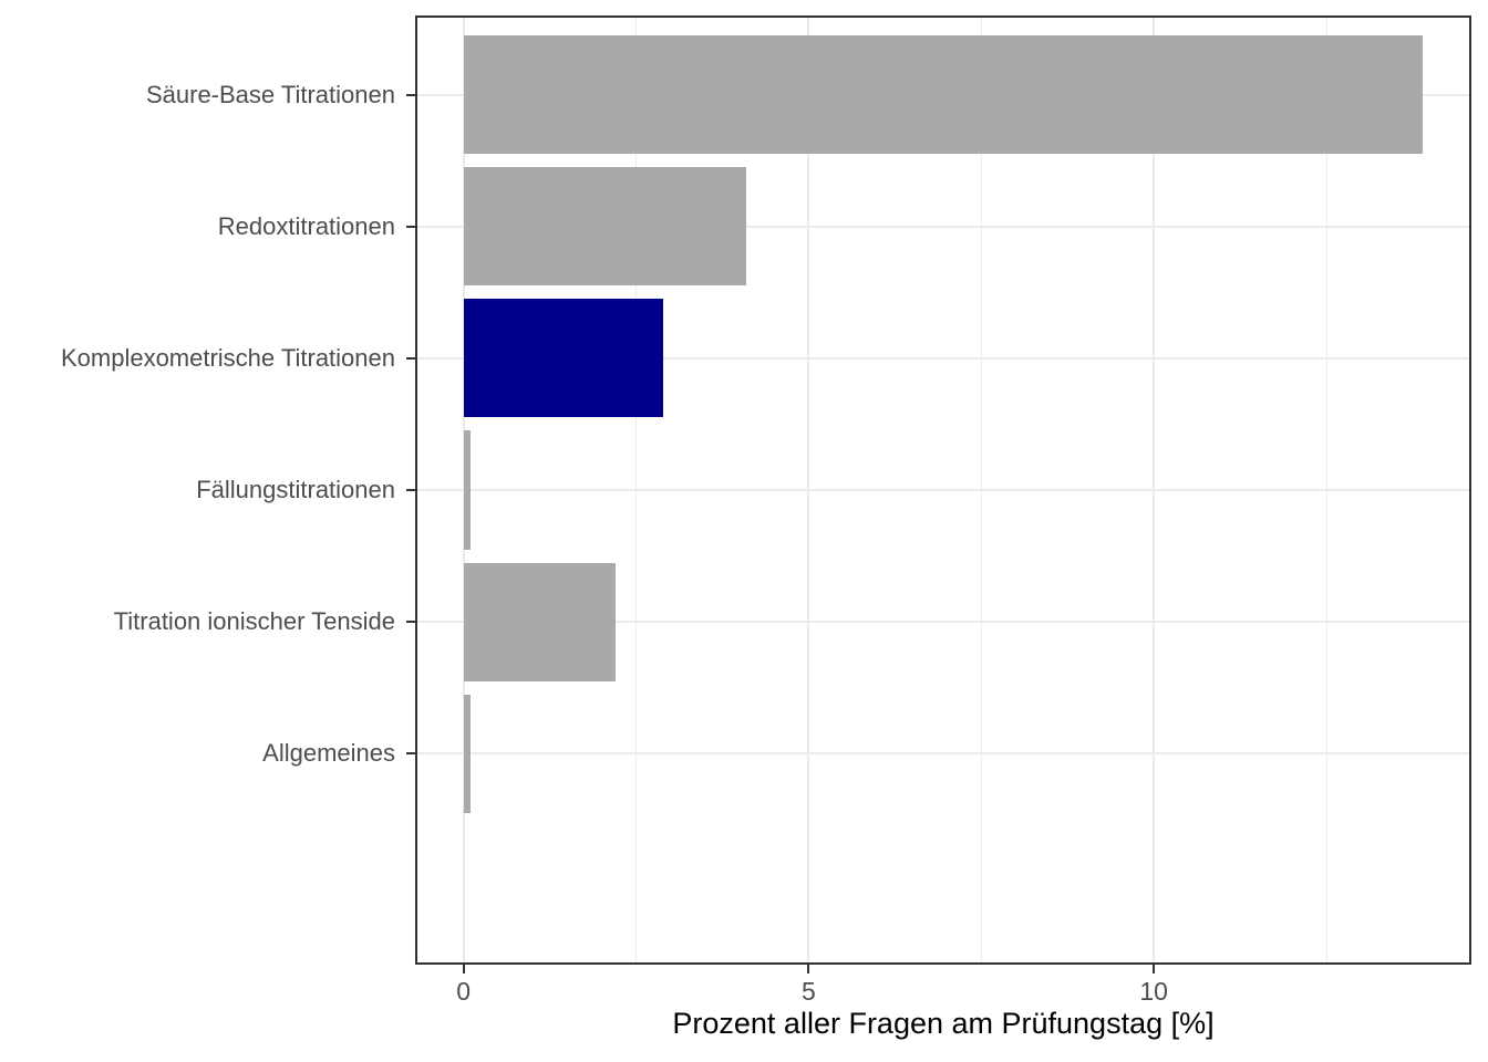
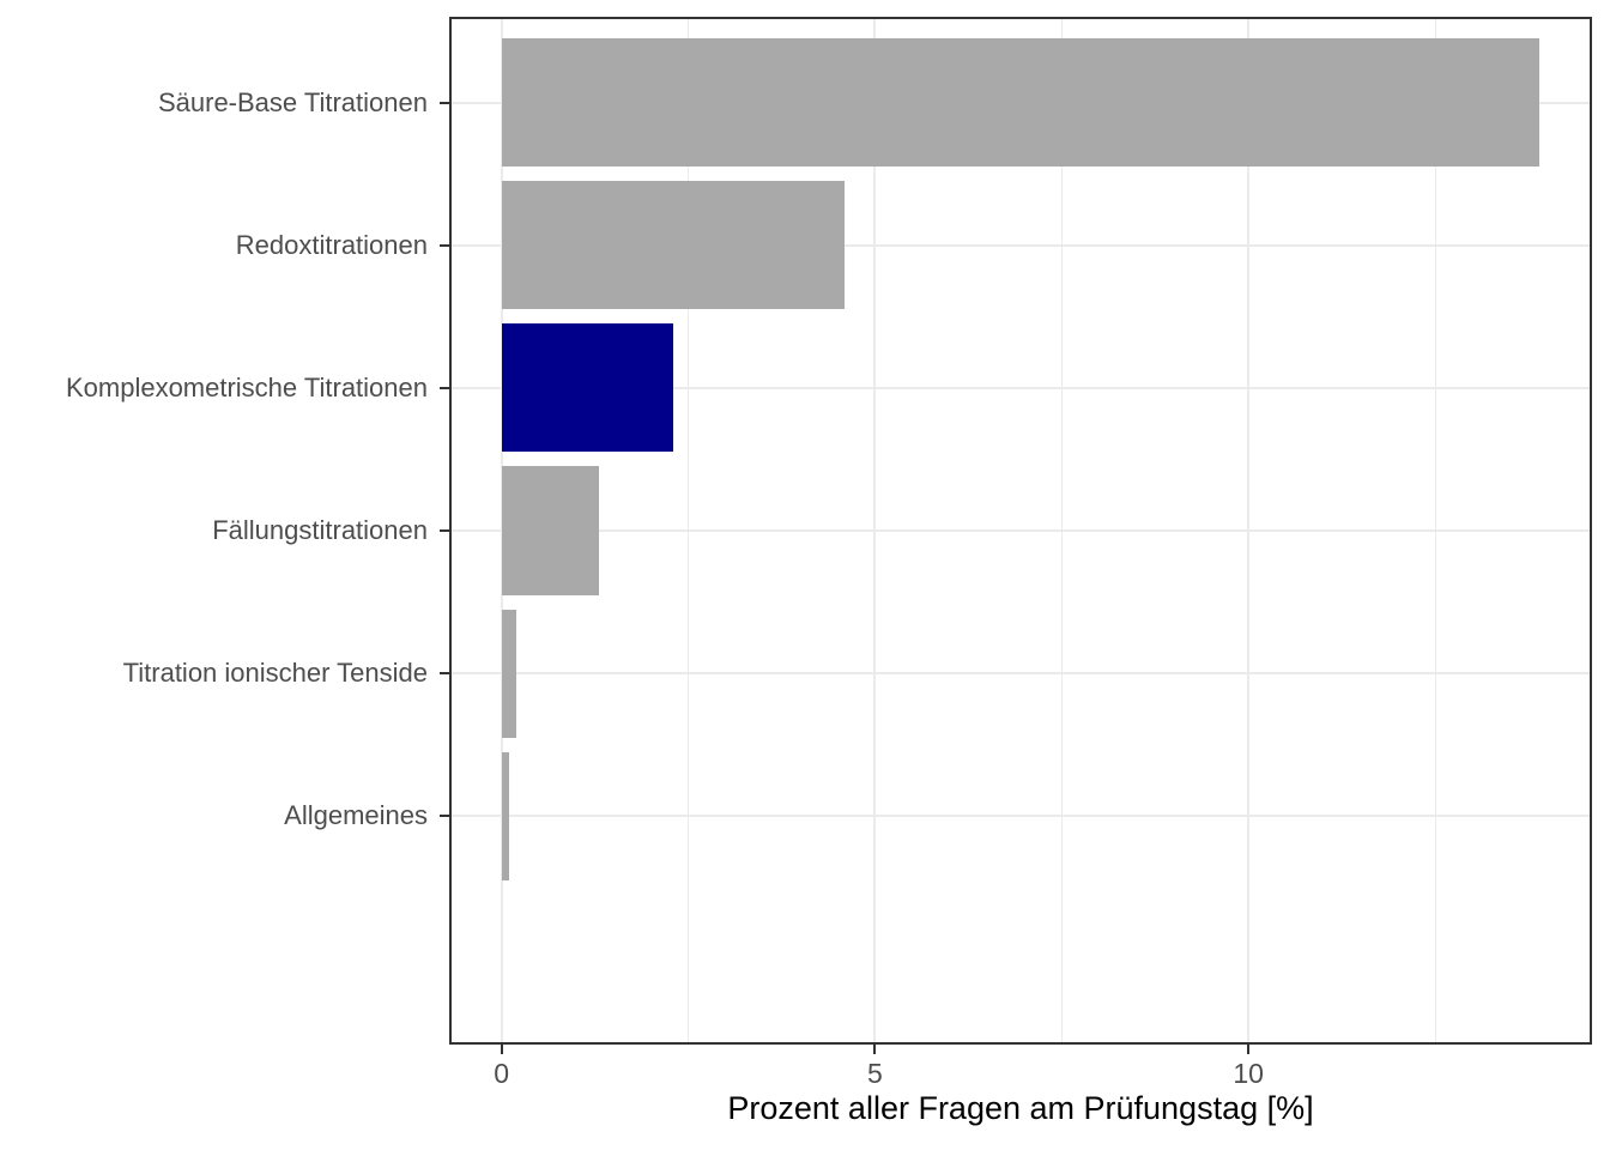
Redoxtitrationen: 4.1 -> 4.6
Komplexometrische Titrationen: 2.9 -> 2.3
Fällungstitrationen: 0.1 -> 1.3
Titration ionischer Tenside: 2.2 -> 0.2
